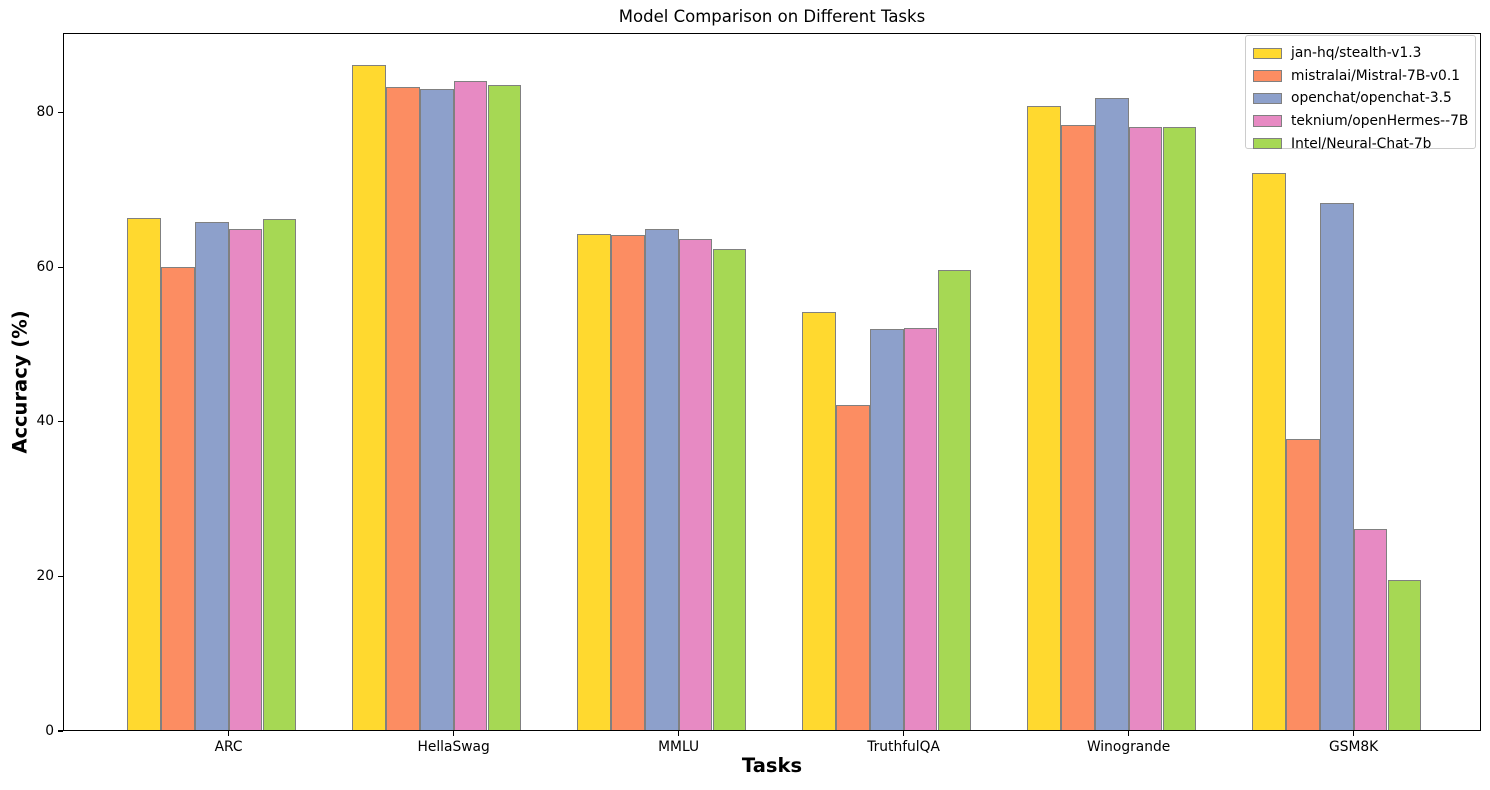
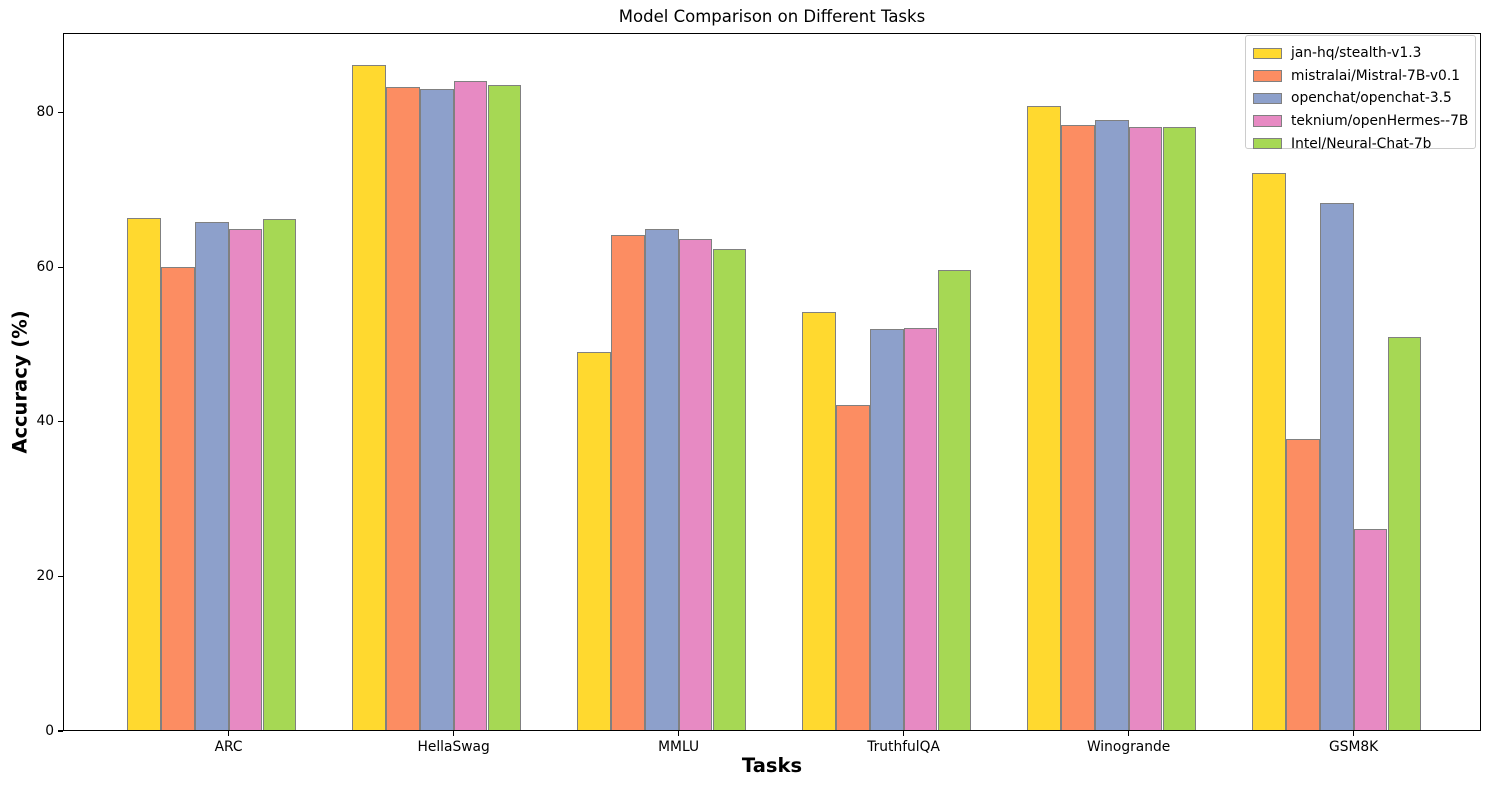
jan-hq/stealth-v1.3/MMLU: 64 -> 49
openchat/openchat-3.5/Winogrande: 82 -> 79
Intel/Neural-Chat-7b/GSM8K: 20 -> 51
